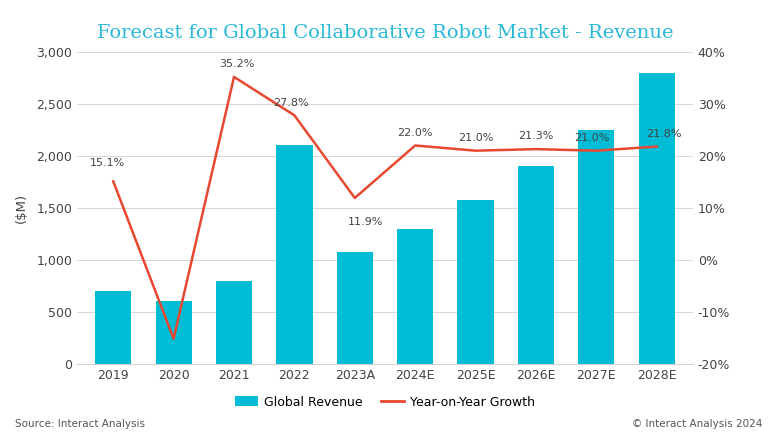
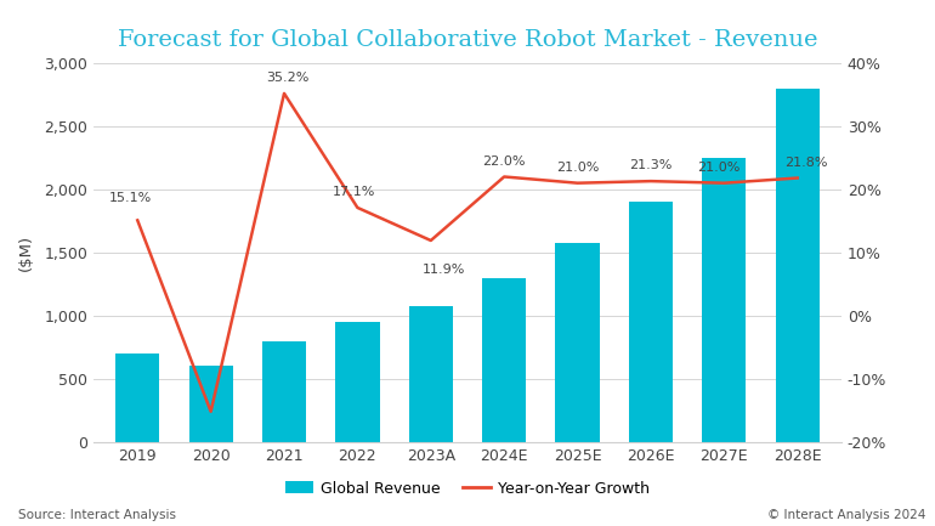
Global Revenue/2022: 2,100 -> 950
Year-on-Year Growth/2022: 27.8% -> 17.1%
